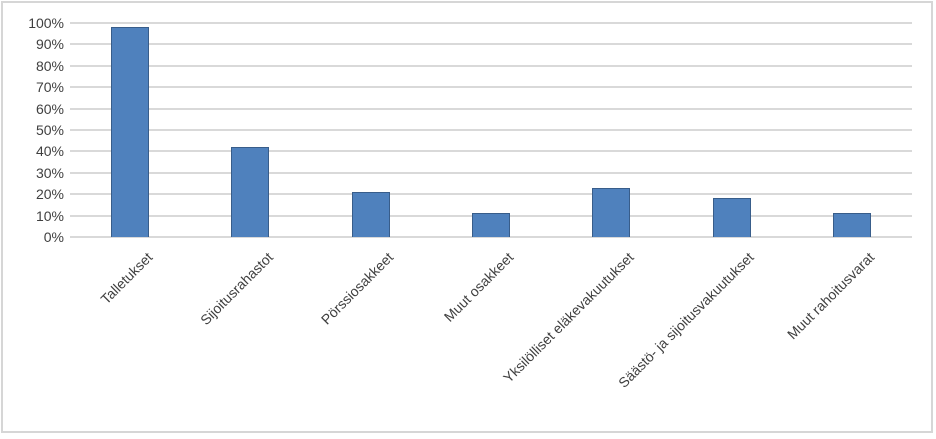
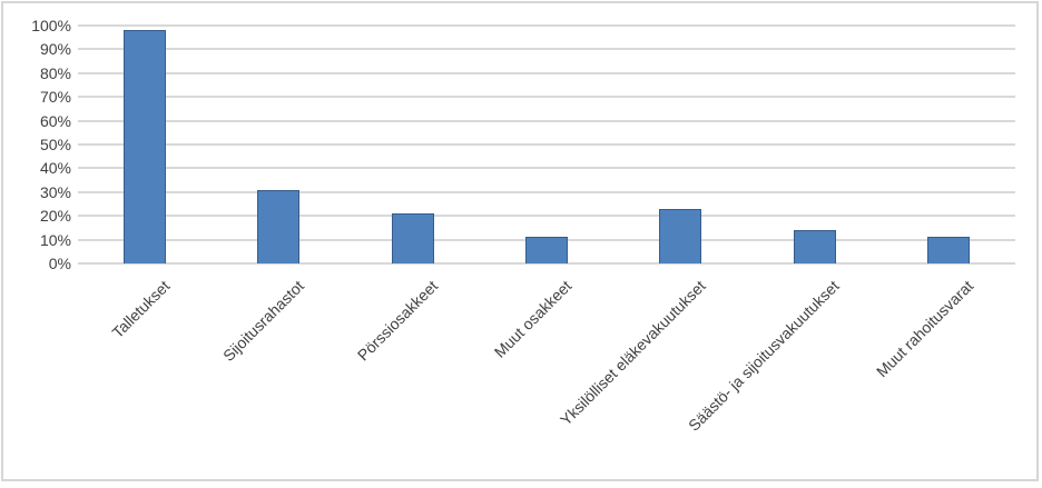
Sijoitusrahastot: 42% -> 31%
Säästö- ja sijoitusvakuutukset: 18% -> 14%
